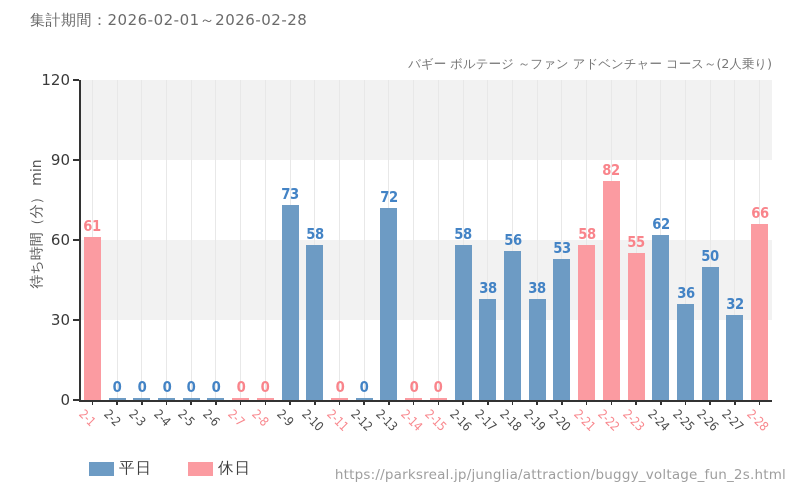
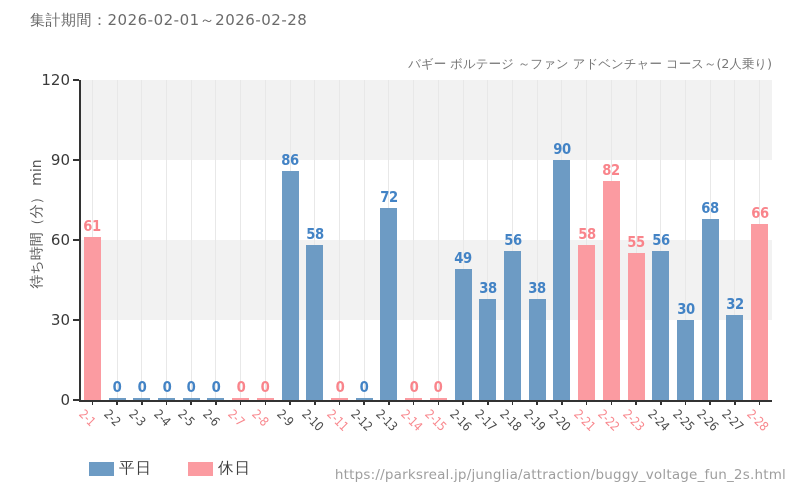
2-9: 73 -> 86
2-16: 58 -> 49
2-20: 53 -> 90
2-24: 62 -> 56
2-25: 36 -> 30
2-26: 50 -> 68
